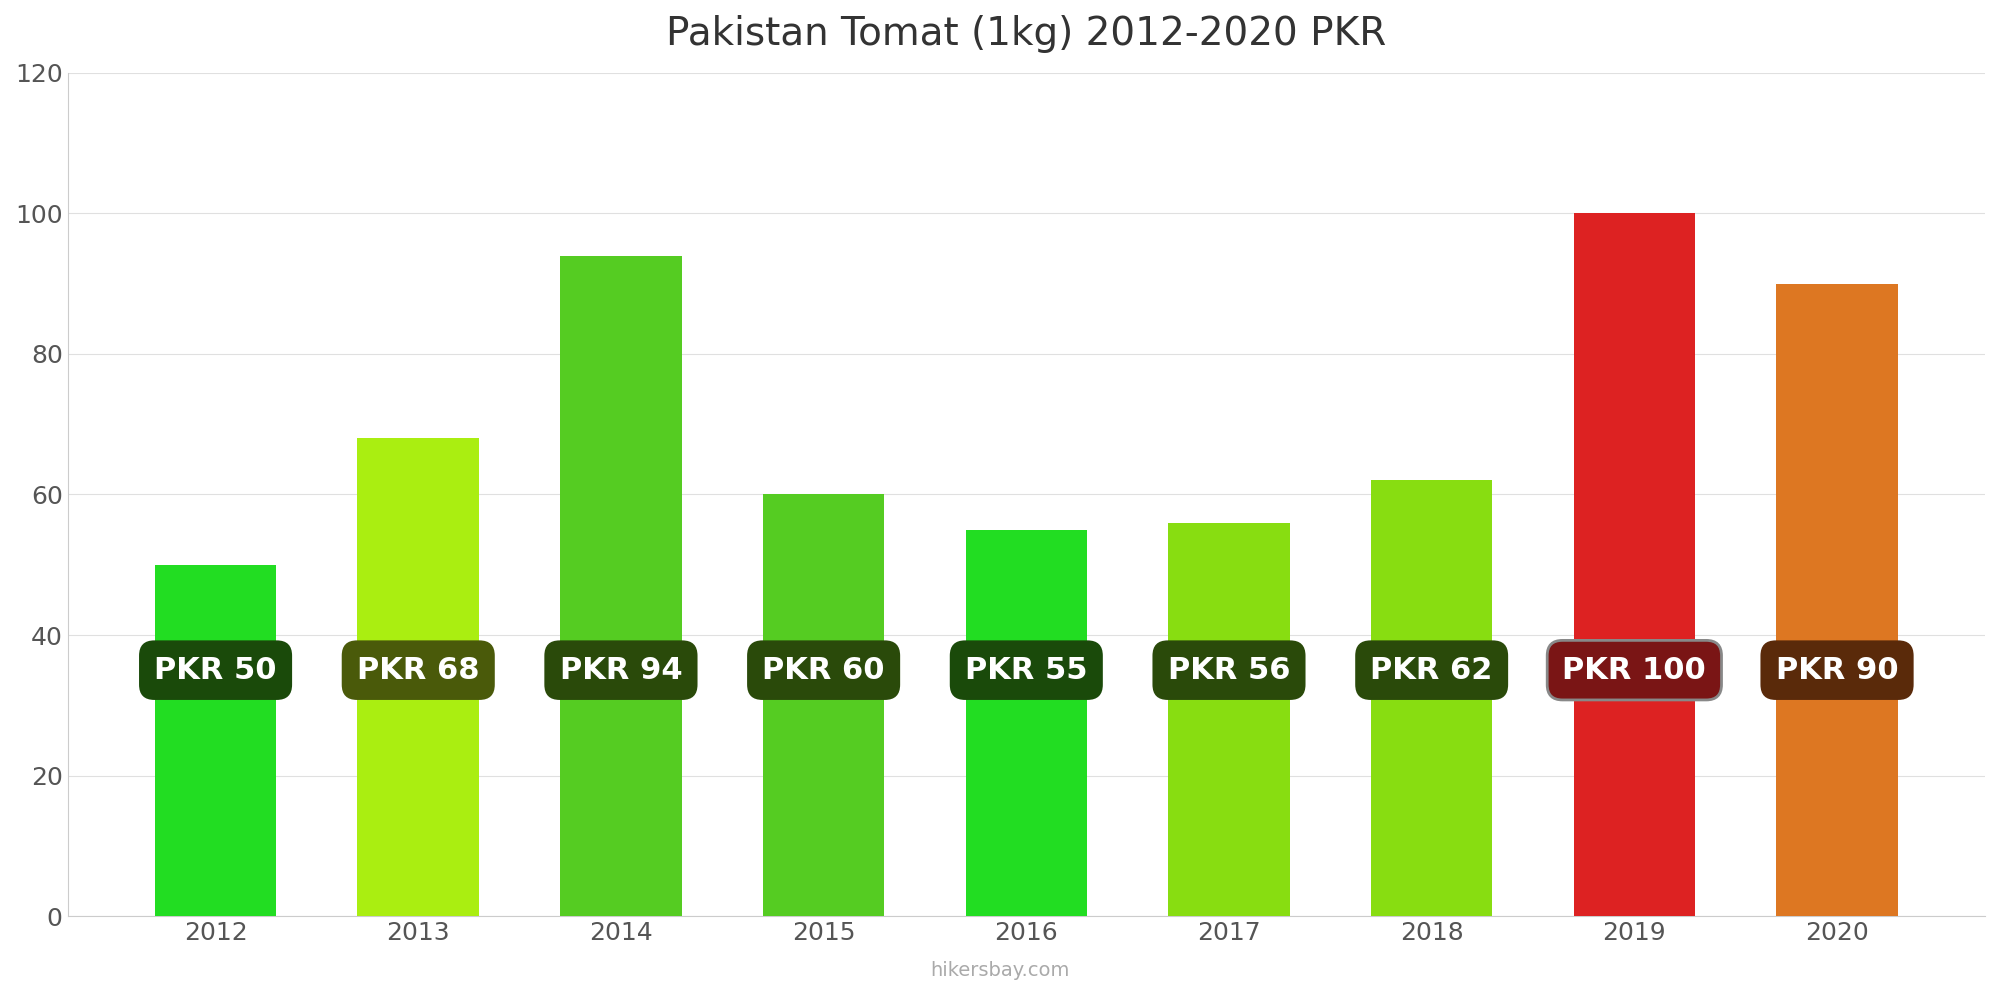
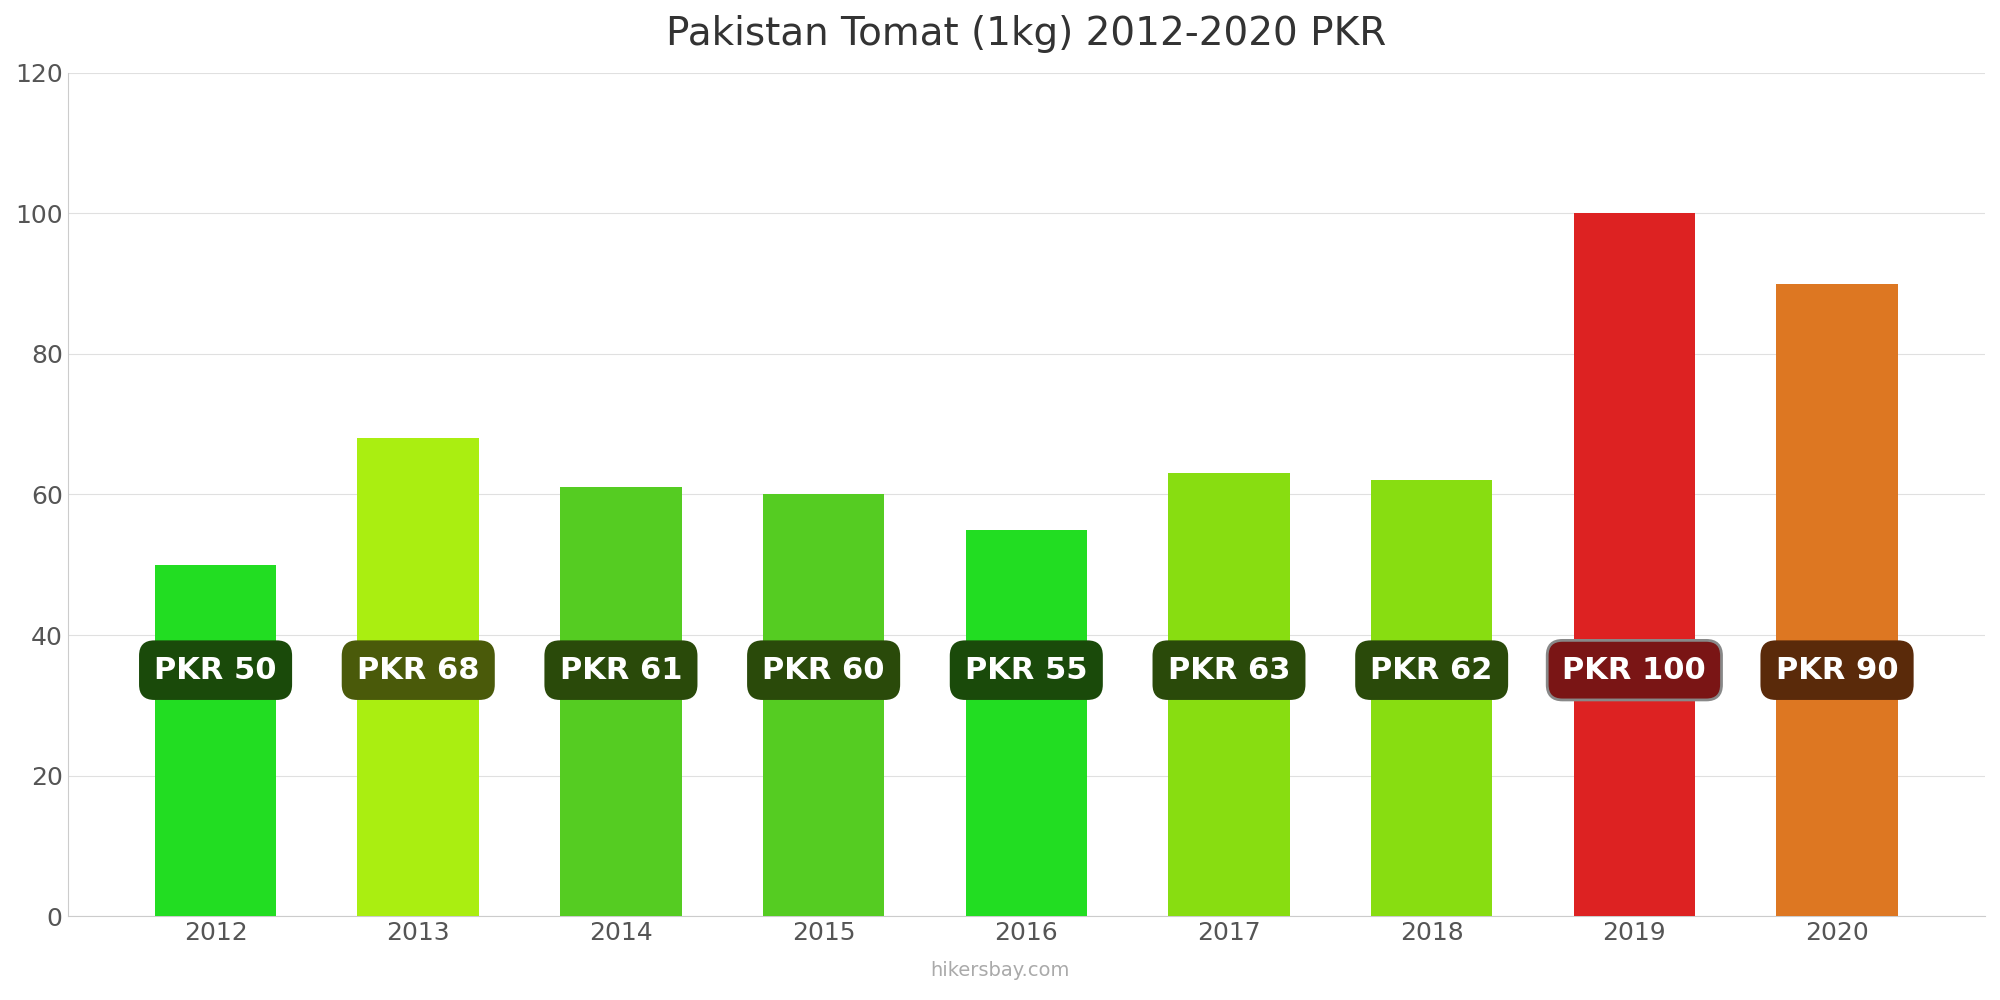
2014: 94 -> 61
2017: 56 -> 63
